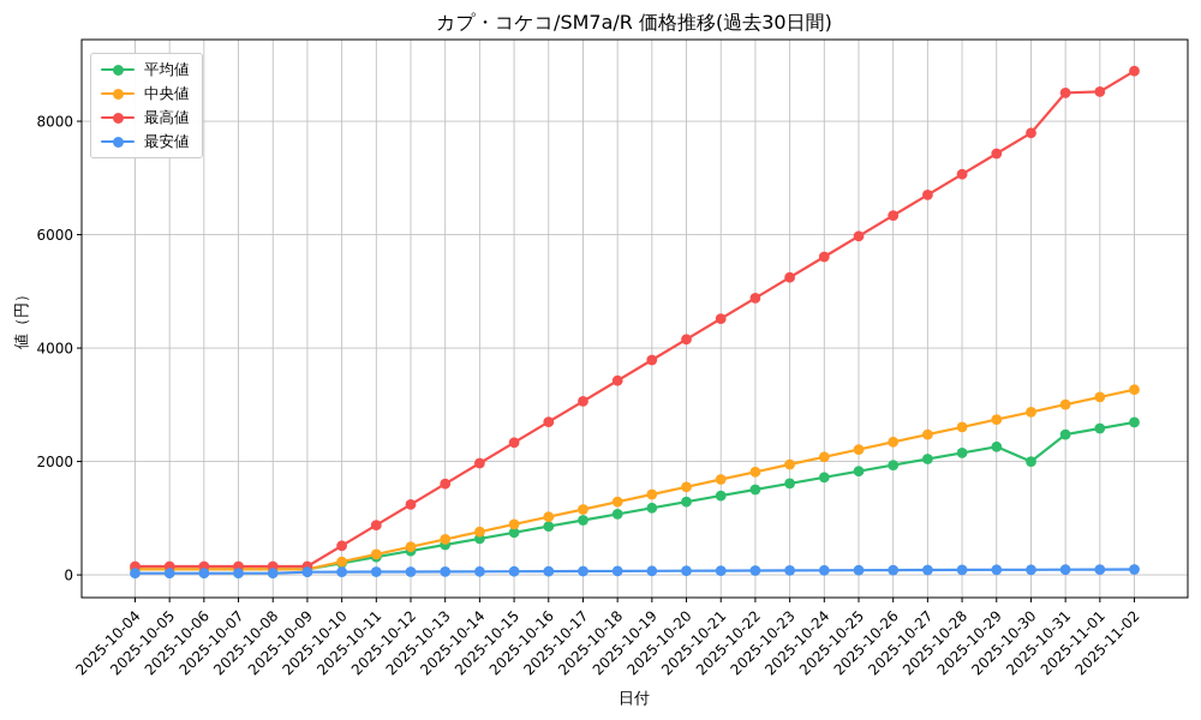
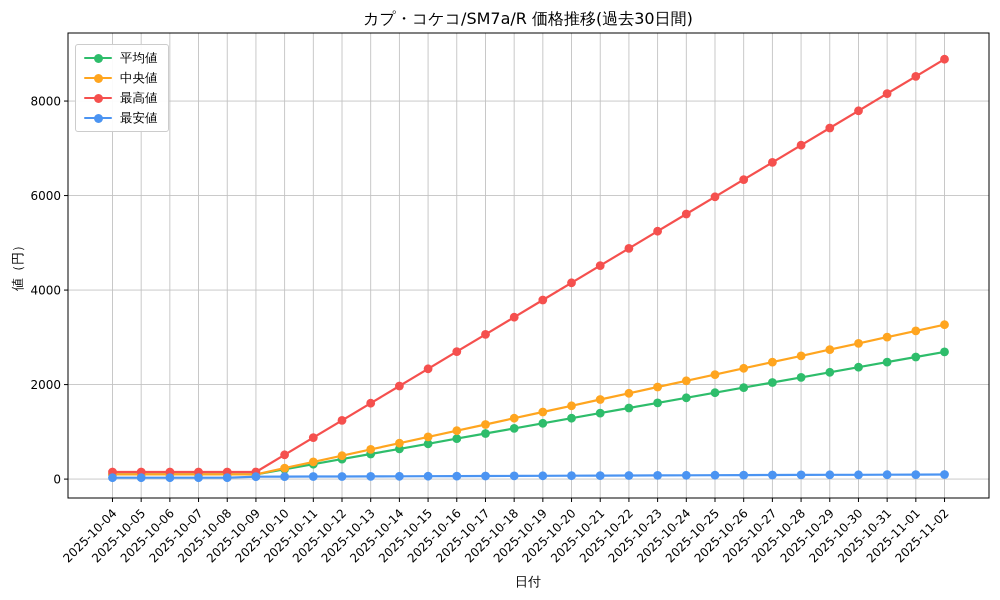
平均値/2025-10-30: 2000 -> 2400
最高値/2025-10-31: 8500 -> 8200
